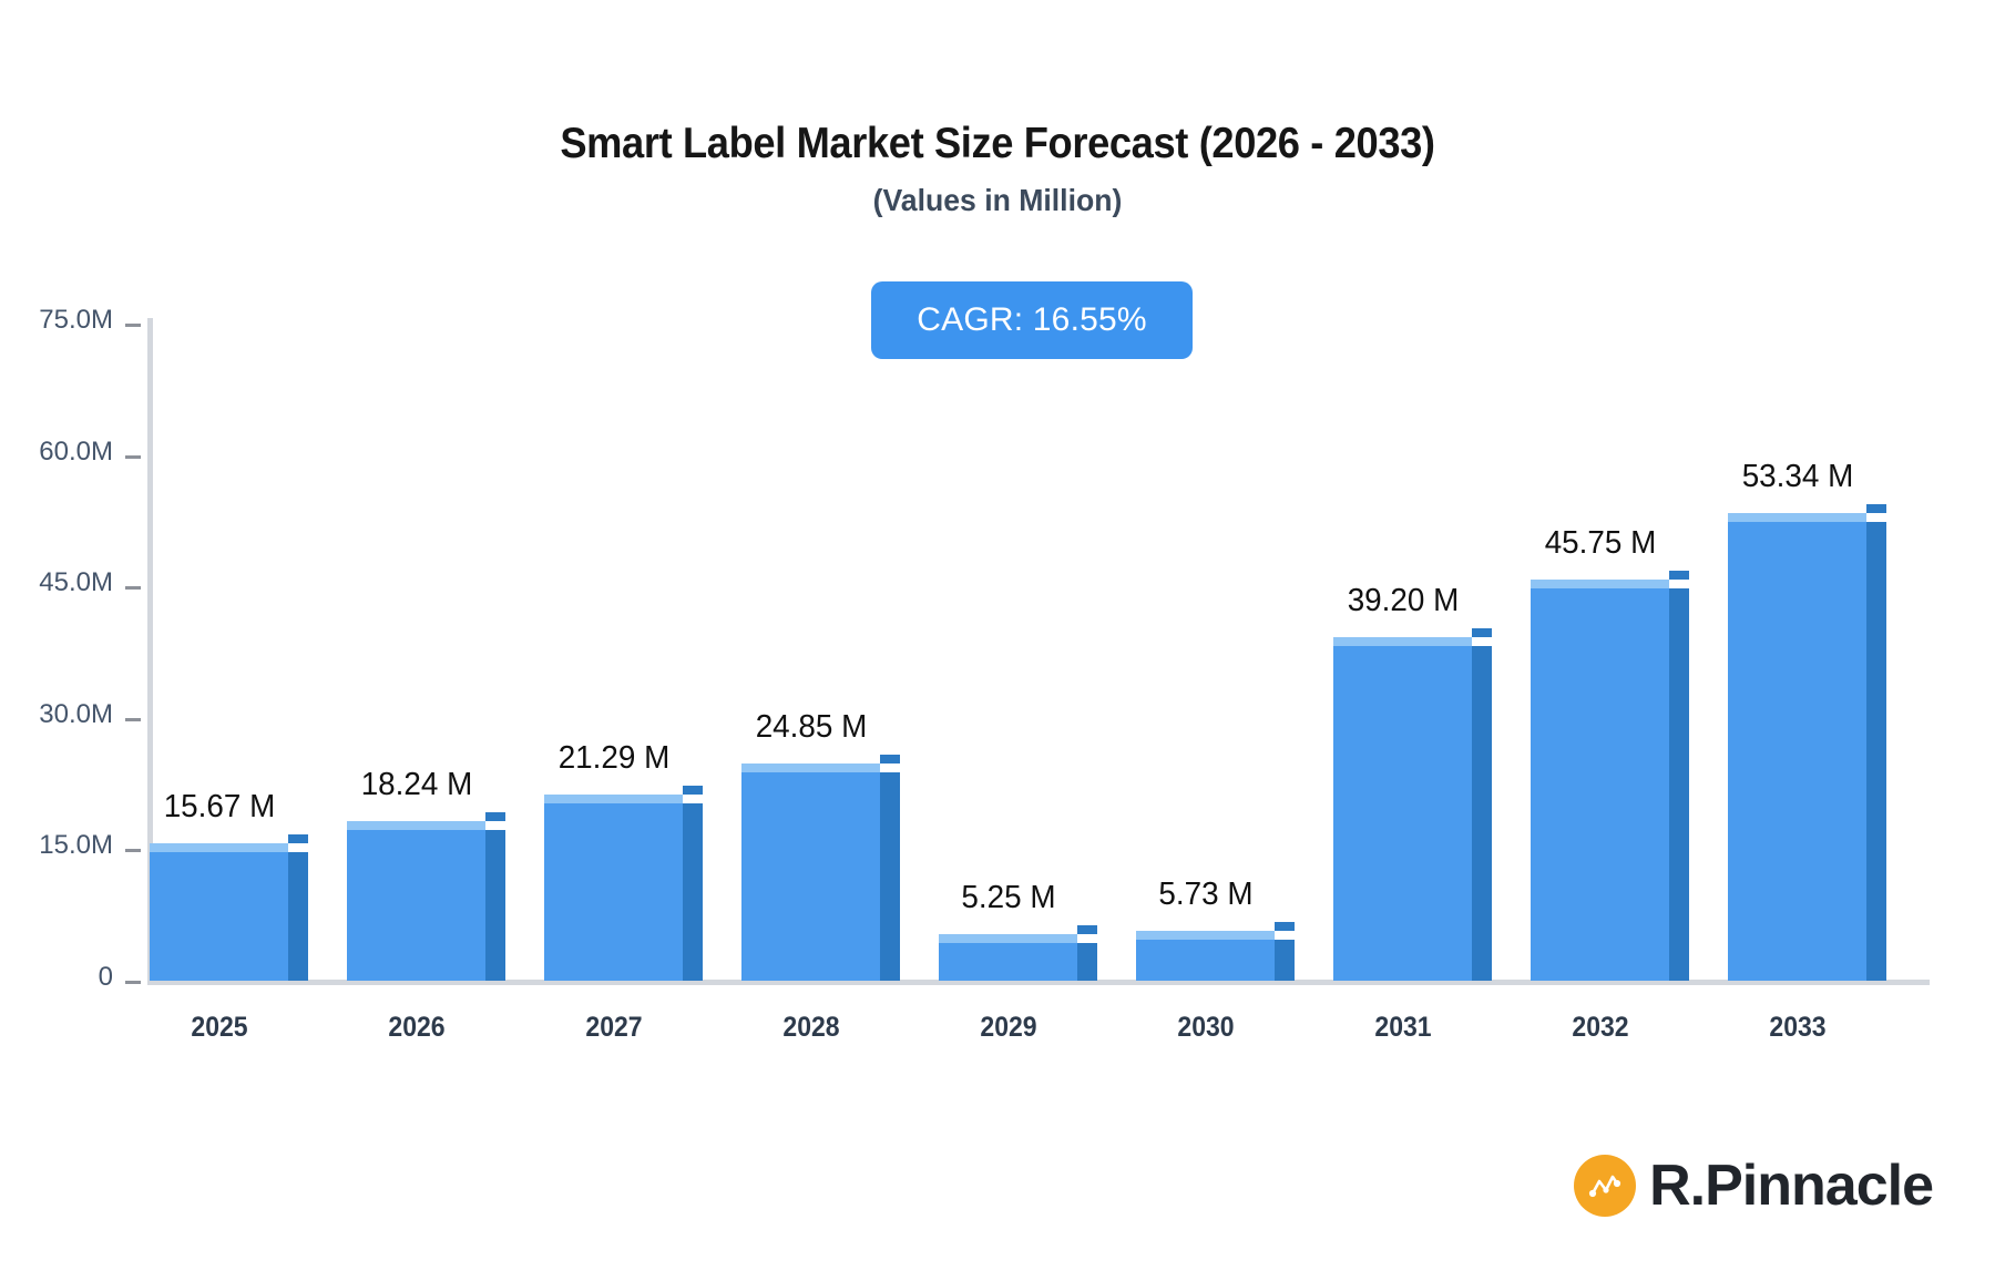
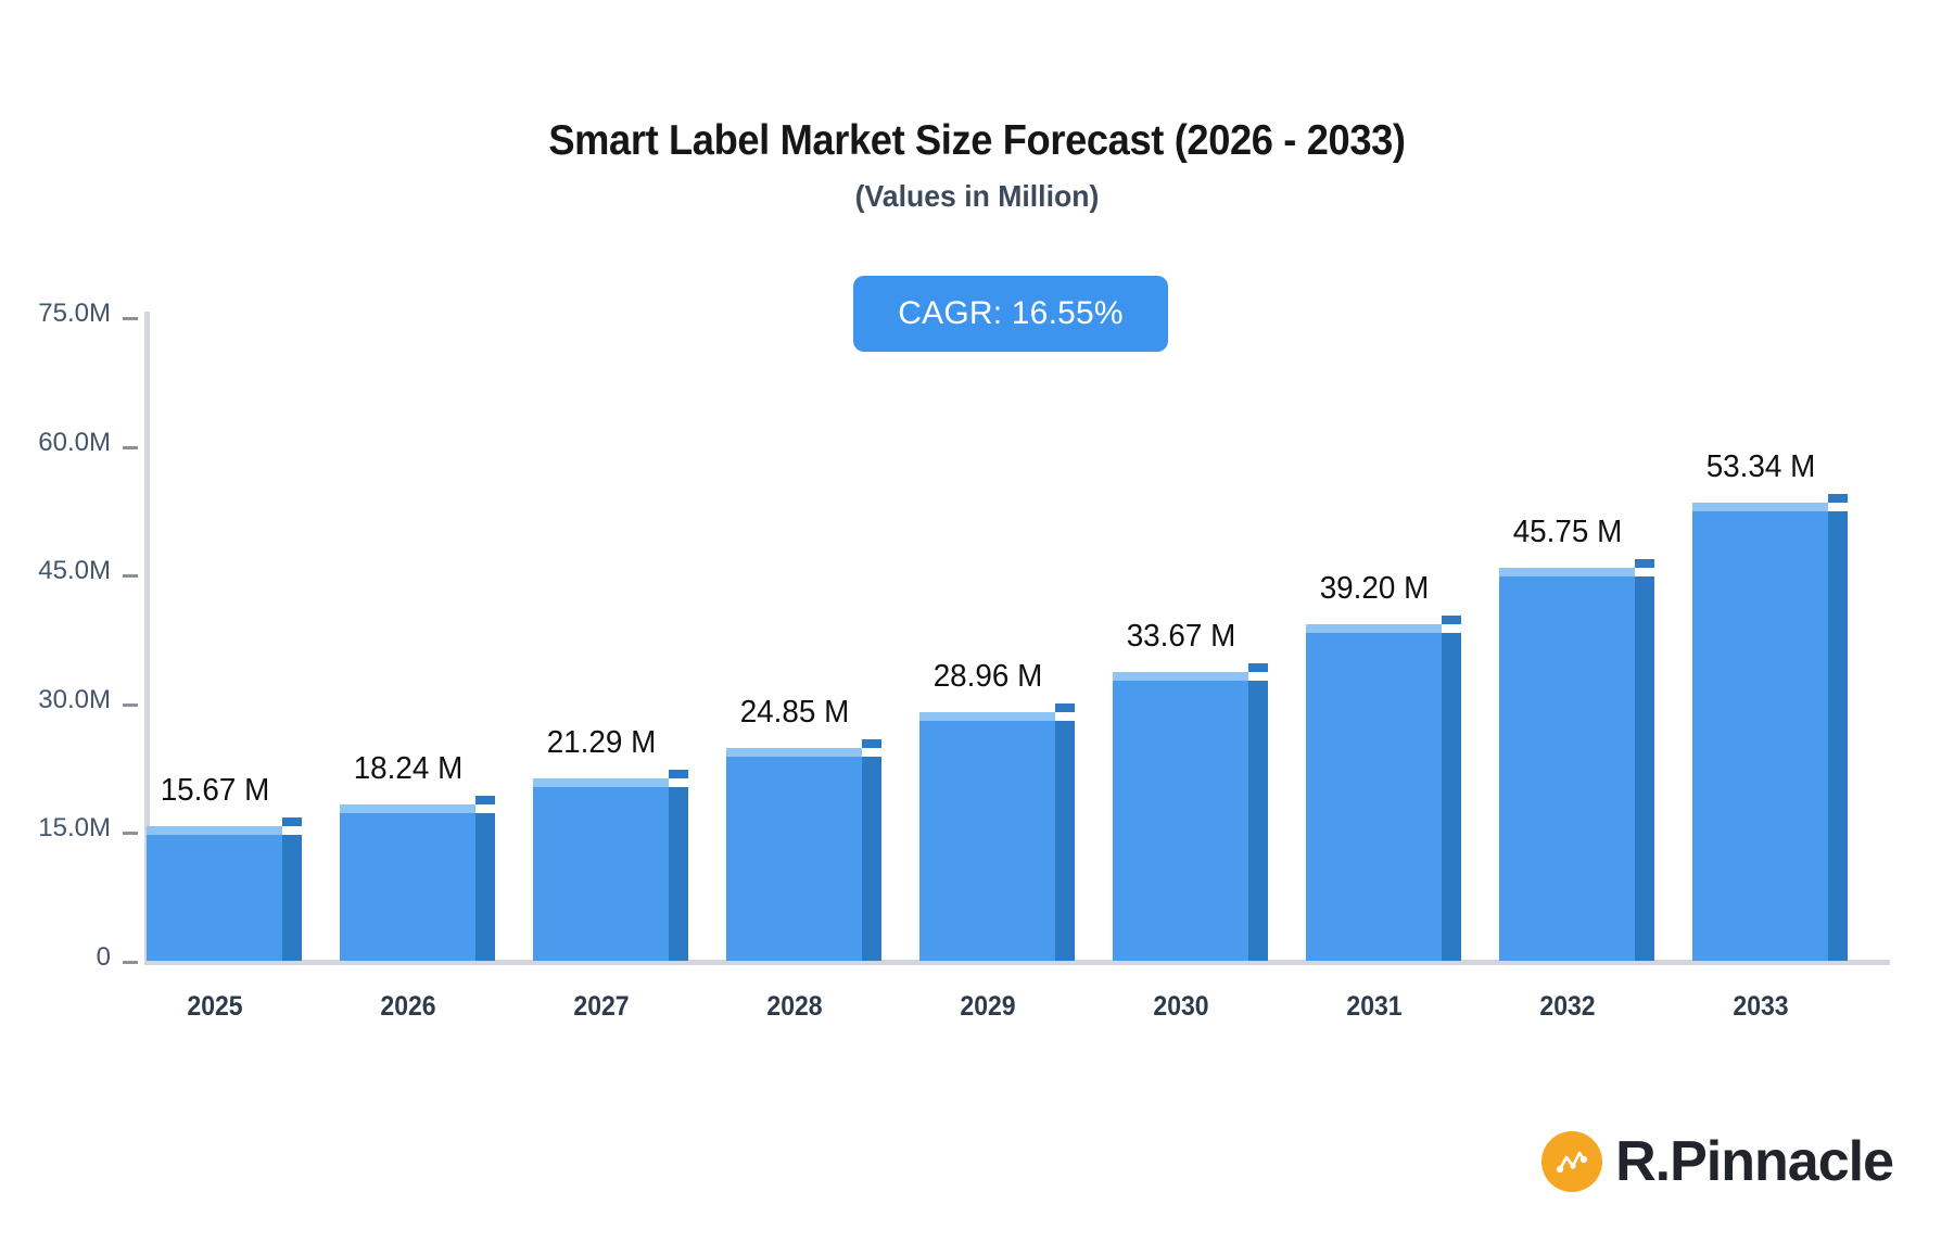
2029: 5.25 -> 28.96
2030: 5.73 -> 33.67
